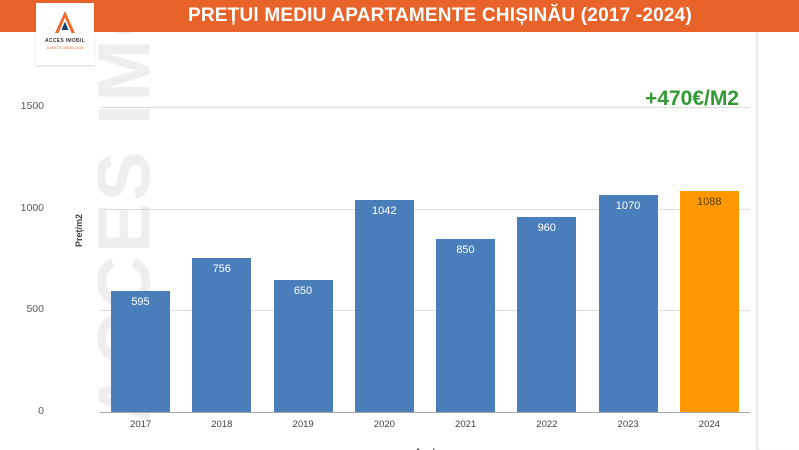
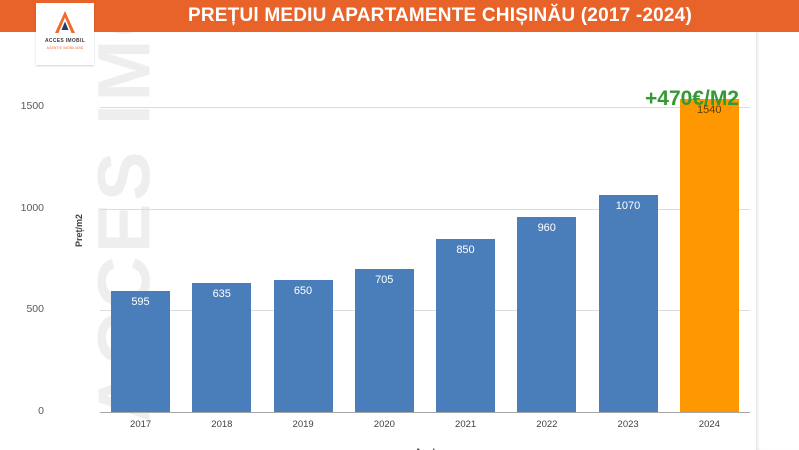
2018: 756 -> 635
2020: 1042 -> 705
2024: 1088 -> 1540
